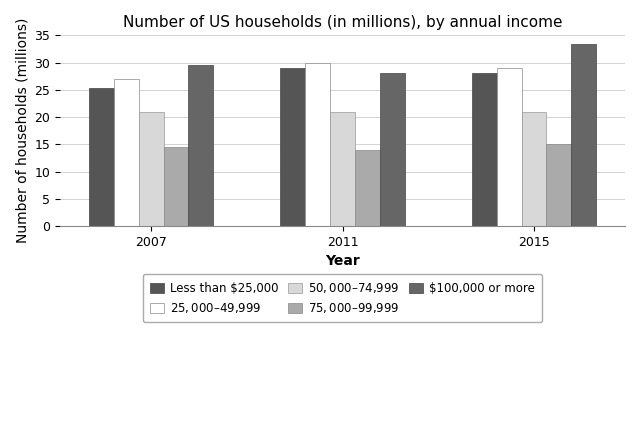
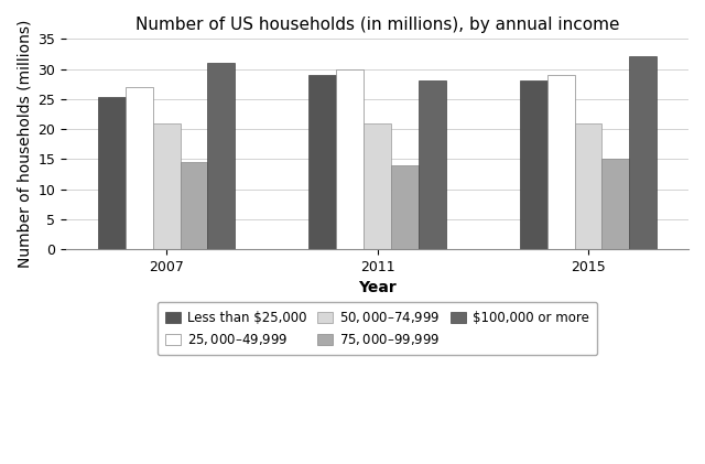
$100,000 or more/2007: 29.5 -> 31.0
$100,000 or more/2015: 33.5 -> 32.2
